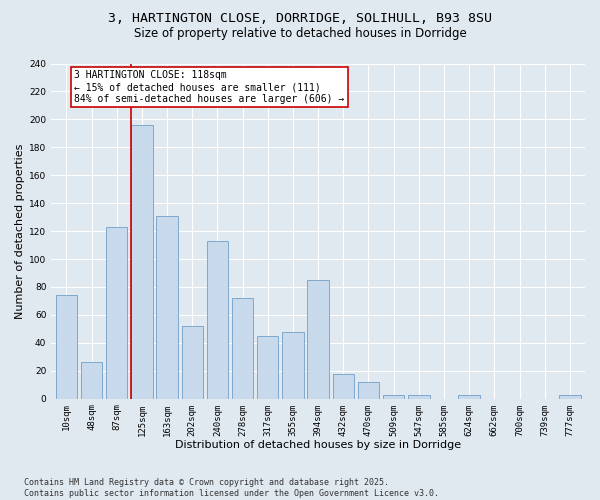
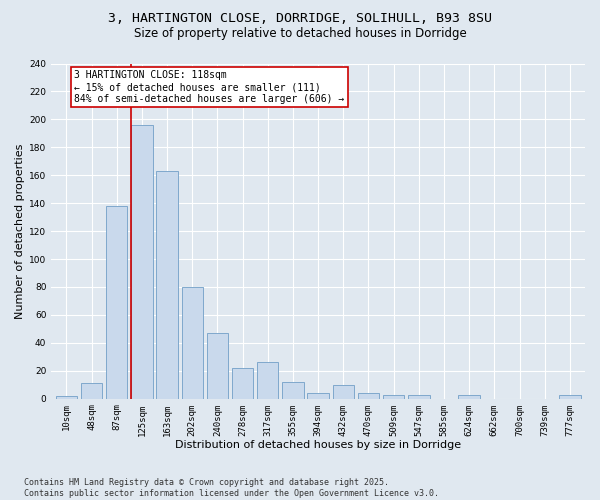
10sqm: 74 -> 2
48sqm: 26 -> 11
87sqm: 123 -> 138
163sqm: 131 -> 163
202sqm: 52 -> 80
240sqm: 113 -> 47
278sqm: 72 -> 22
317sqm: 45 -> 26
355sqm: 48 -> 12
394sqm: 85 -> 4
432sqm: 18 -> 10
470sqm: 12 -> 4
